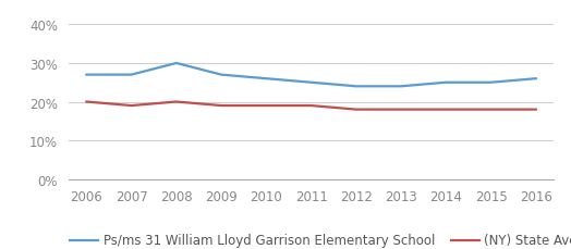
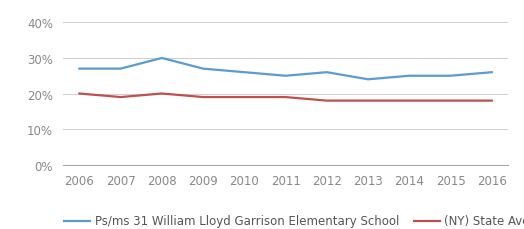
Ps/ms 31 William Lloyd Garrison Elementary School/2012: 24% -> 26%
